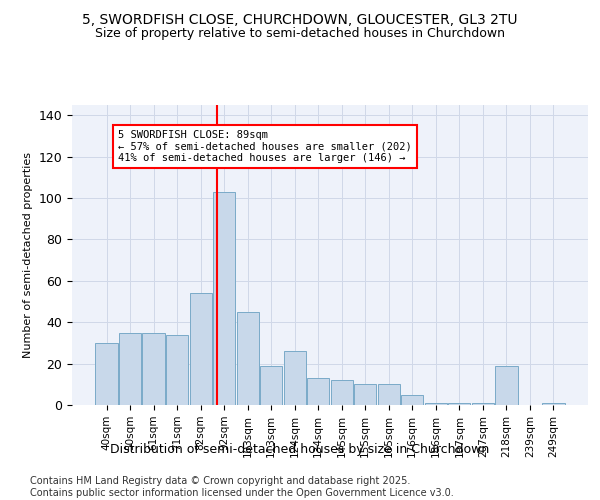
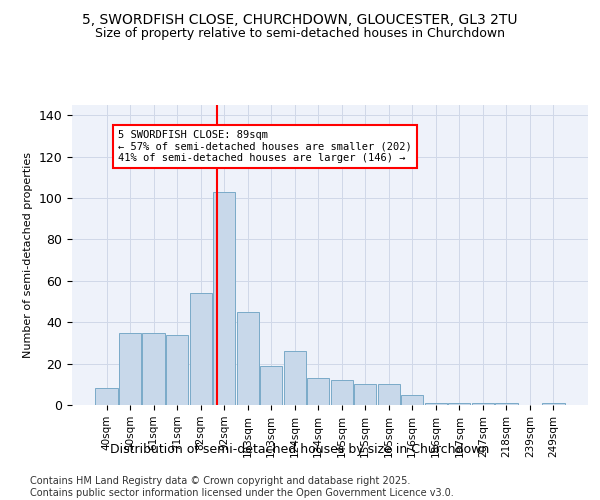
40sqm: 30 -> 8
218sqm: 19 -> 1
